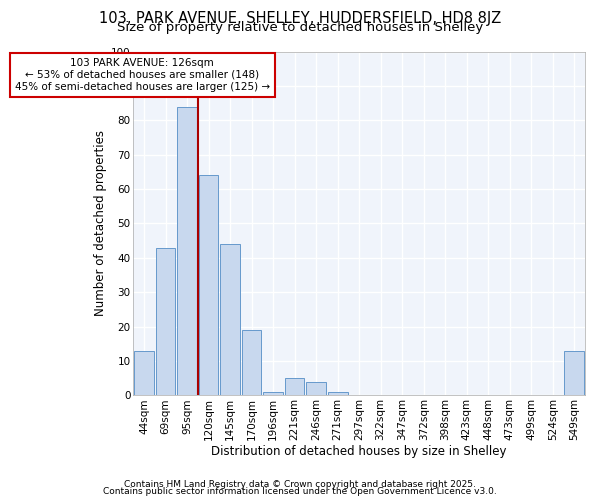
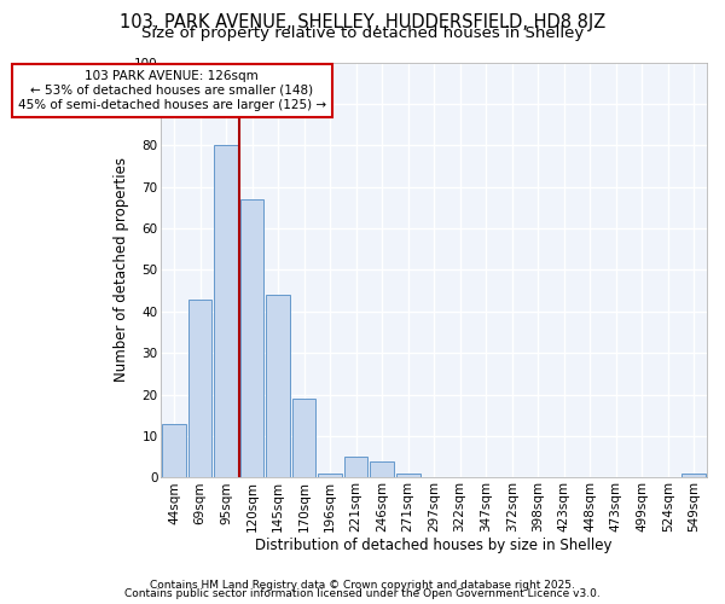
95sqm: 84 -> 80
120sqm: 64 -> 67
549sqm: 13 -> 1
